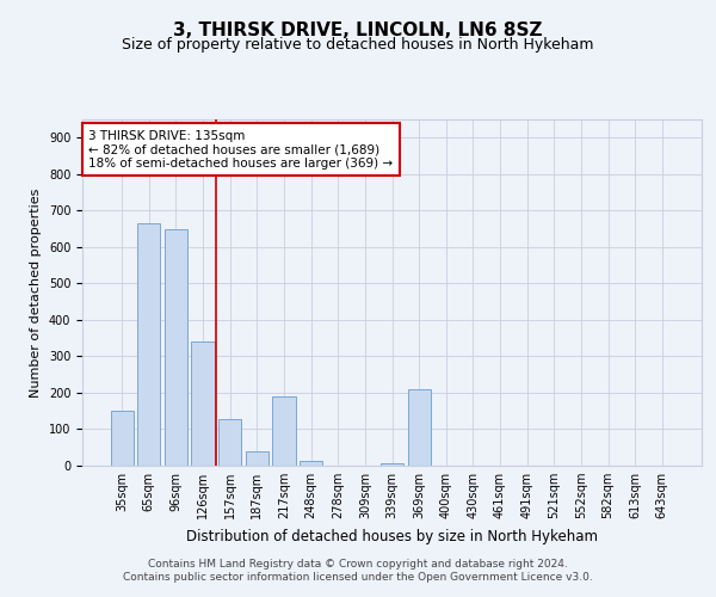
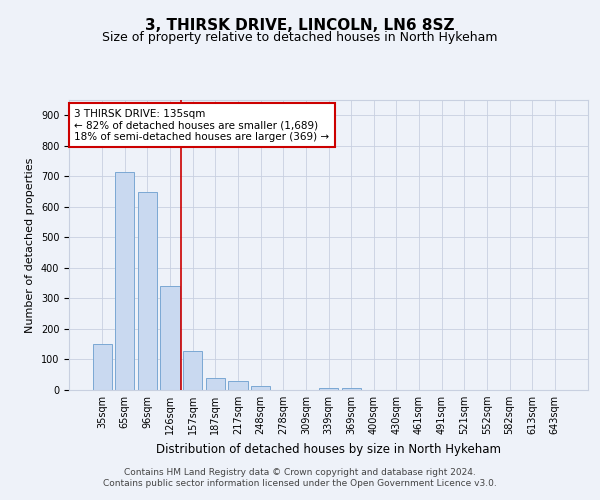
65sqm: 665 -> 715
217sqm: 190 -> 28
369sqm: 210 -> 8
